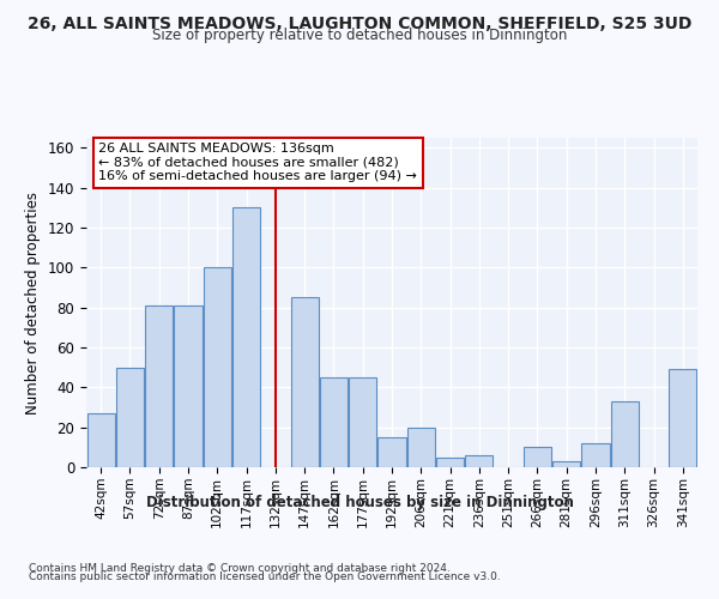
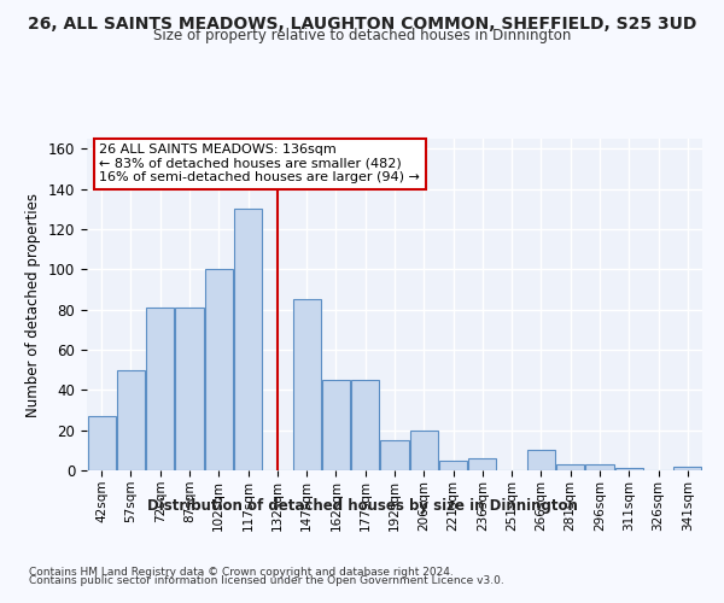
296sqm: 12 -> 3
311sqm: 33 -> 1
341sqm: 49 -> 2
